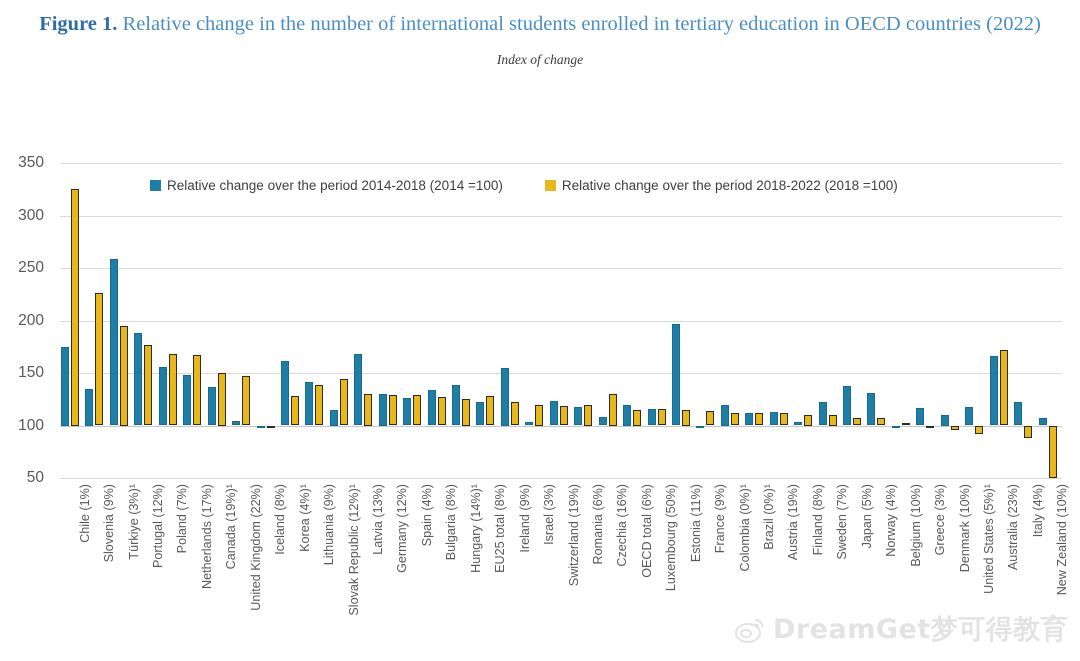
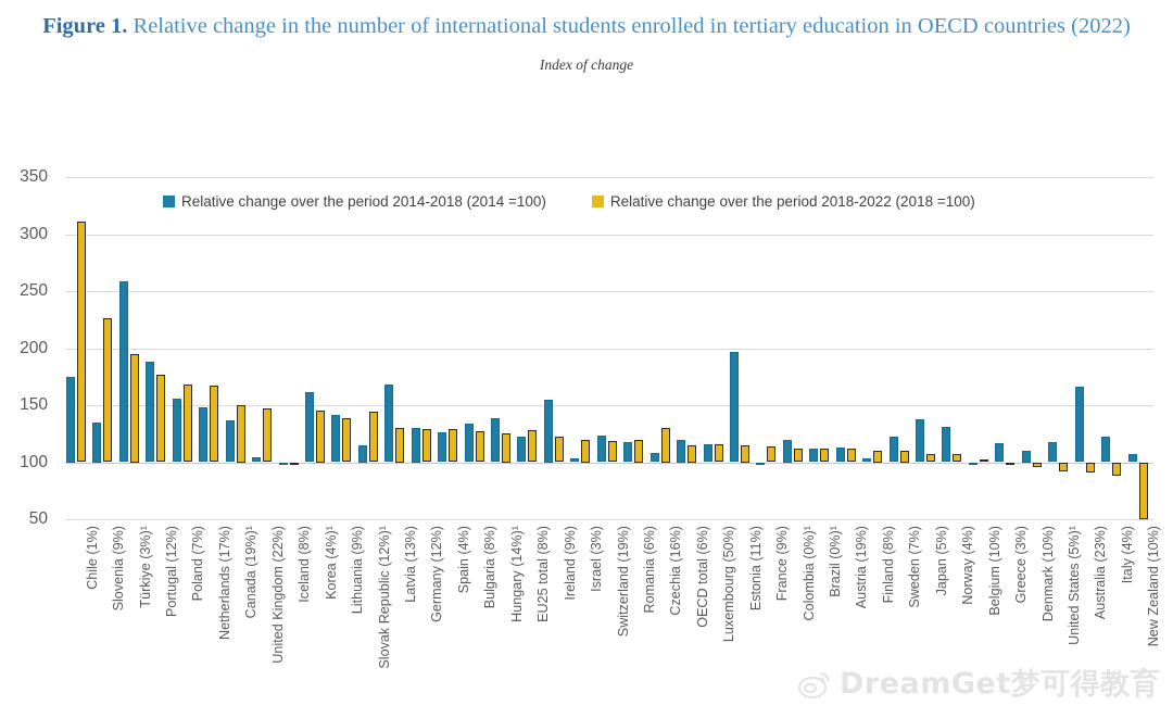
Relative change over the period 2018-2022 (2018 =100)/Chile (1%): 325 -> 311
Relative change over the period 2018-2022 (2018 =100)/Korea (4%)¹: 128 -> 145
Relative change over the period 2018-2022 (2018 =100)/Australia (23%): 172 -> 91
